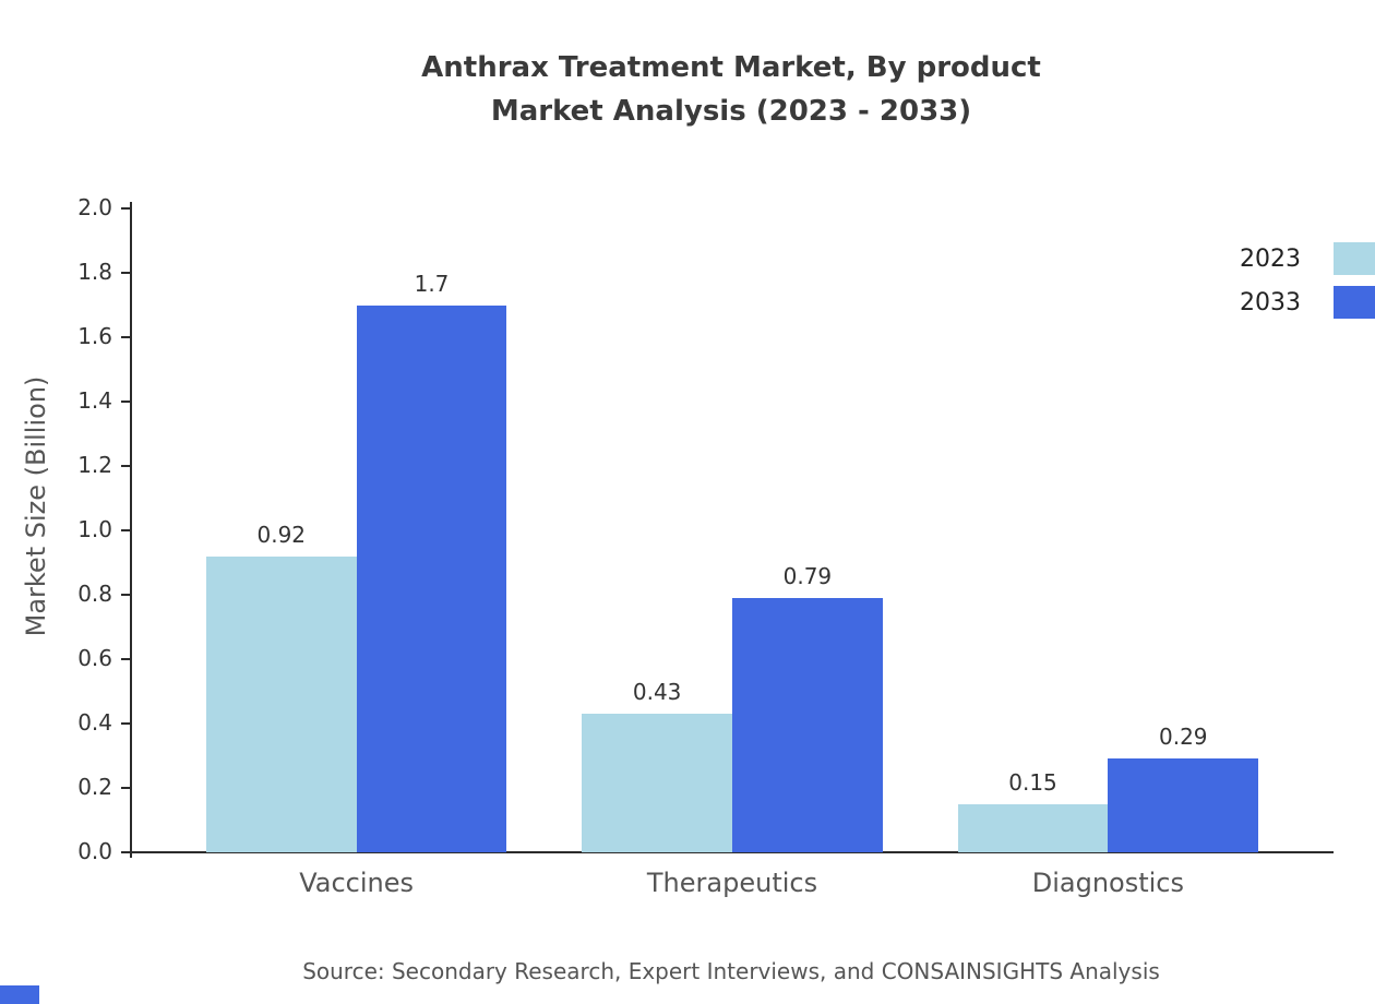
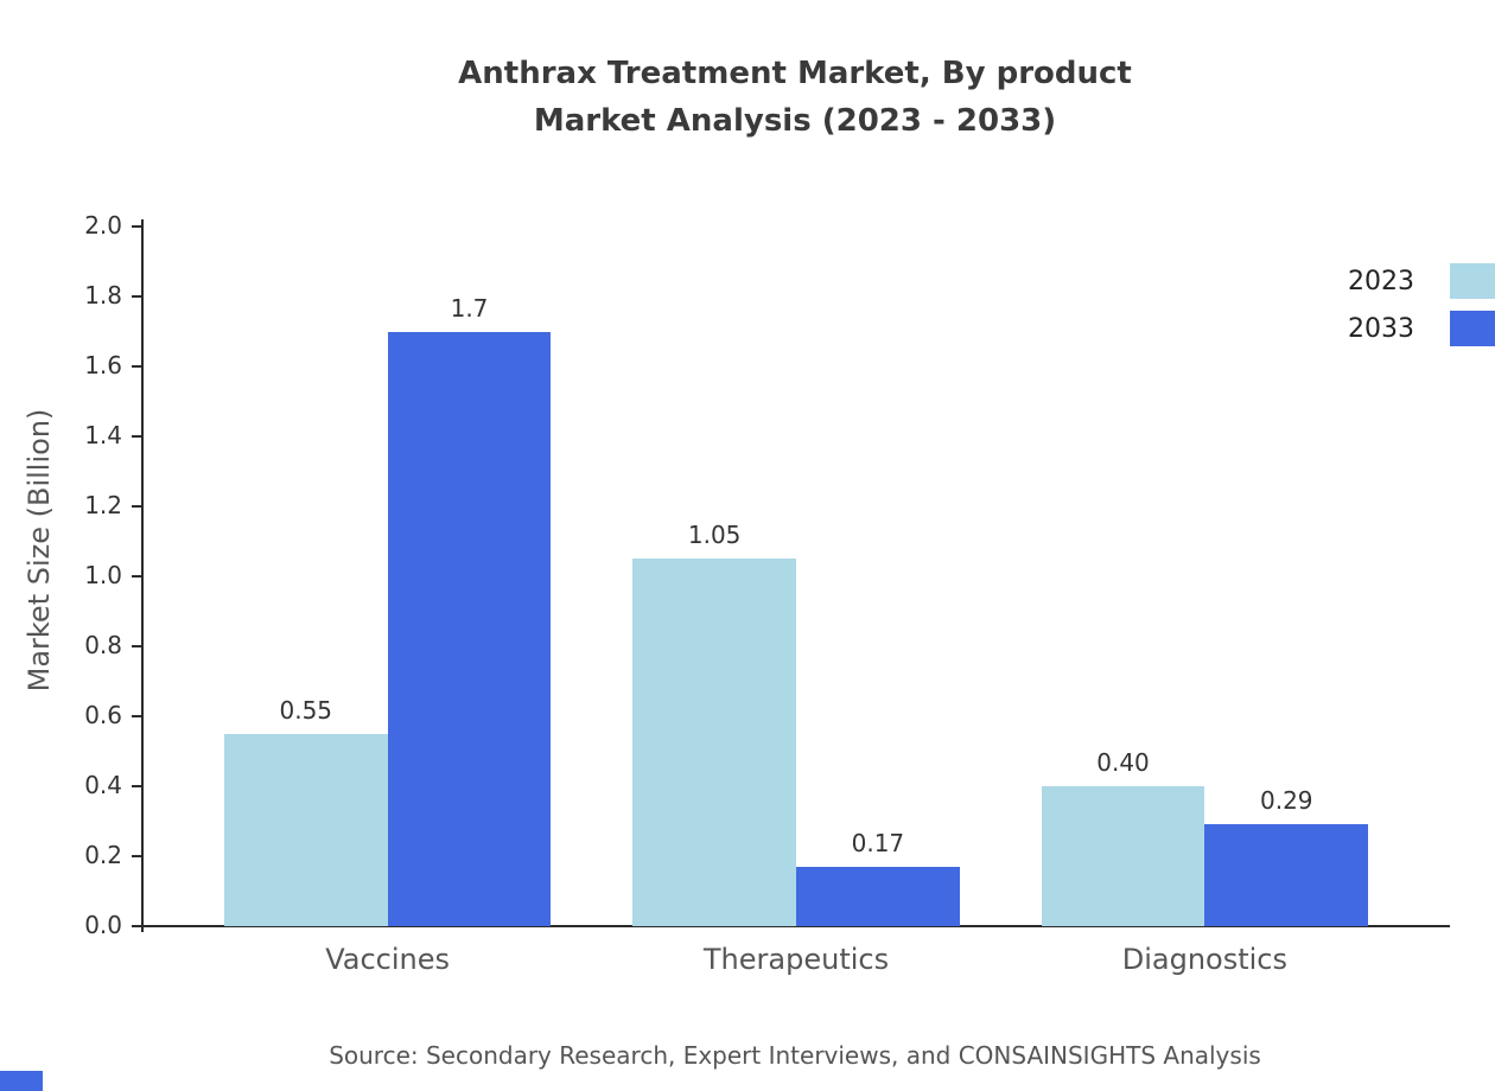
2023/Vaccines: 0.92 -> 0.55
2023/Therapeutics: 0.43 -> 1.05
2033/Therapeutics: 0.79 -> 0.17
2023/Diagnostics: 0.15 -> 0.40
